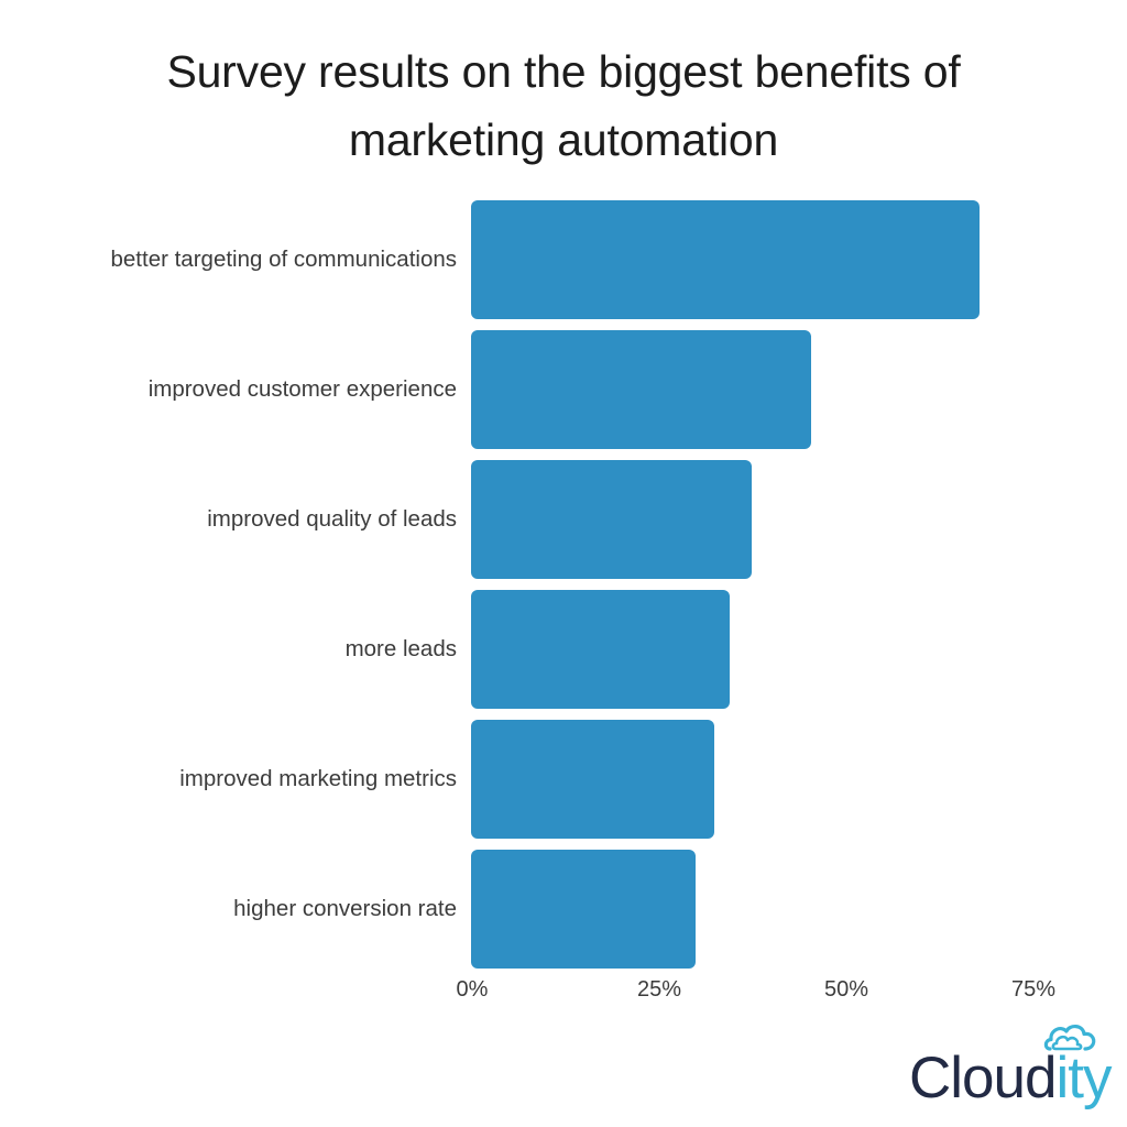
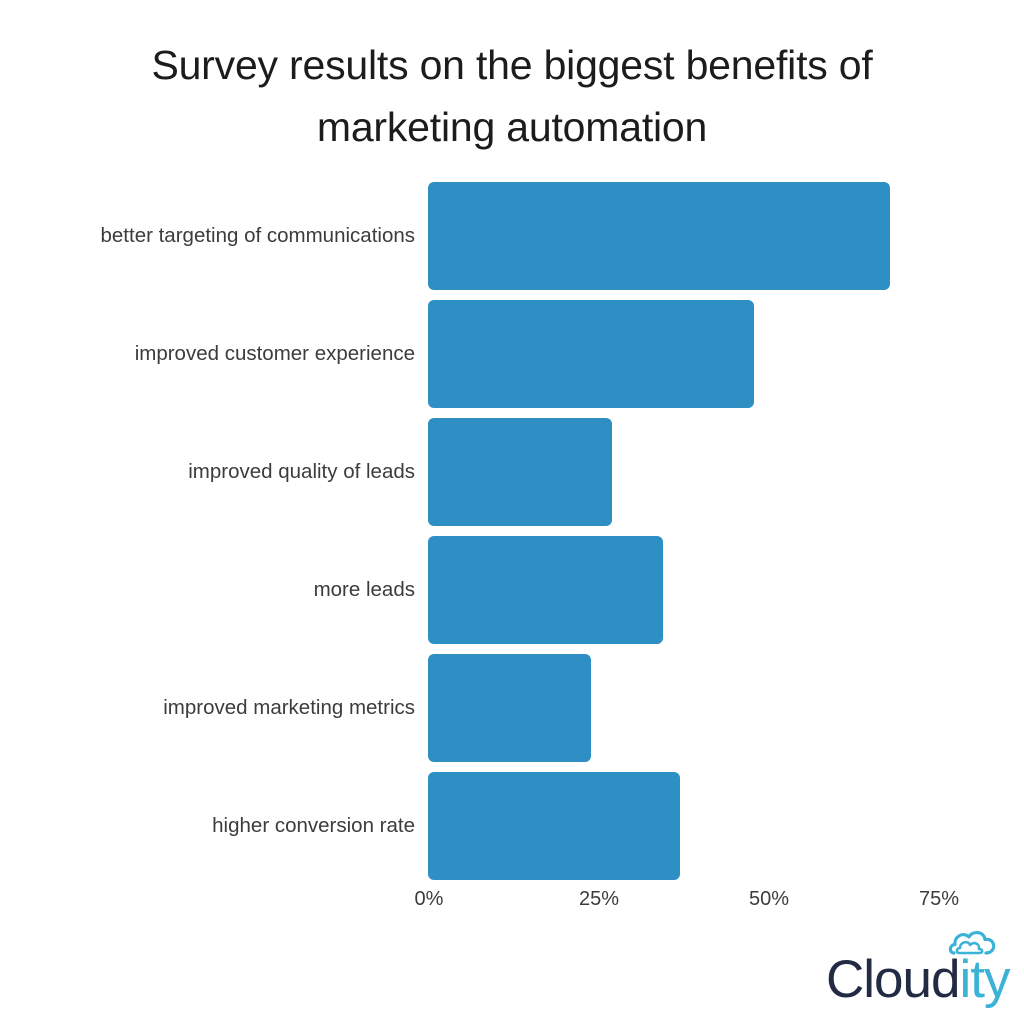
improved customer experience: 46% -> 48%
improved quality of leads: 38% -> 27%
improved marketing metrics: 32% -> 24%
higher conversion rate: 30% -> 37%
